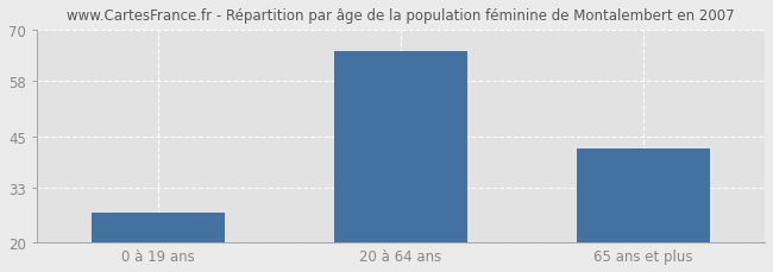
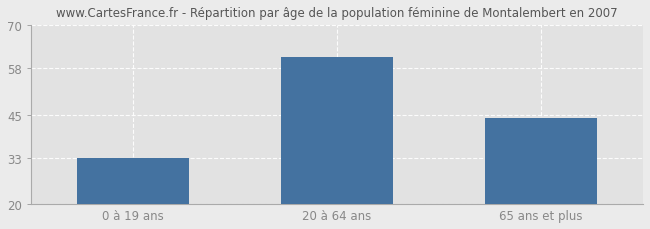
0 à 19 ans: 27 -> 33
20 à 64 ans: 65 -> 61
65 ans et plus: 42 -> 44
